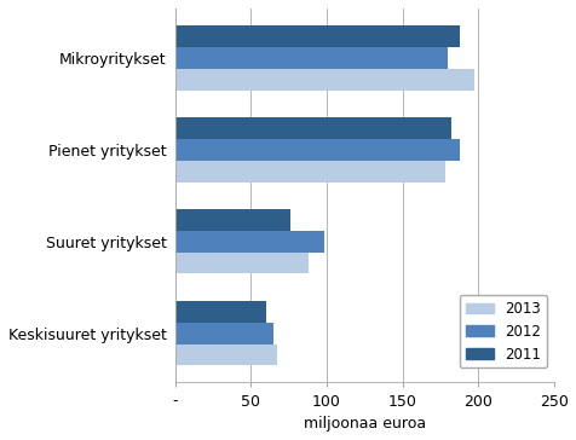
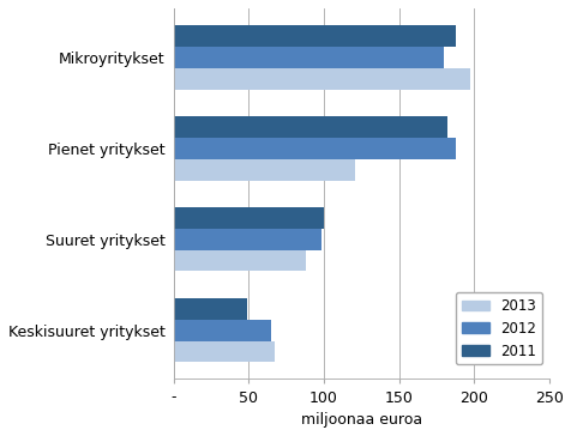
2013/Pienet yritykset: 178 -> 121
2011/Suuret yritykset: 76 -> 100
2011/Keskisuuret yritykset: 60 -> 49
